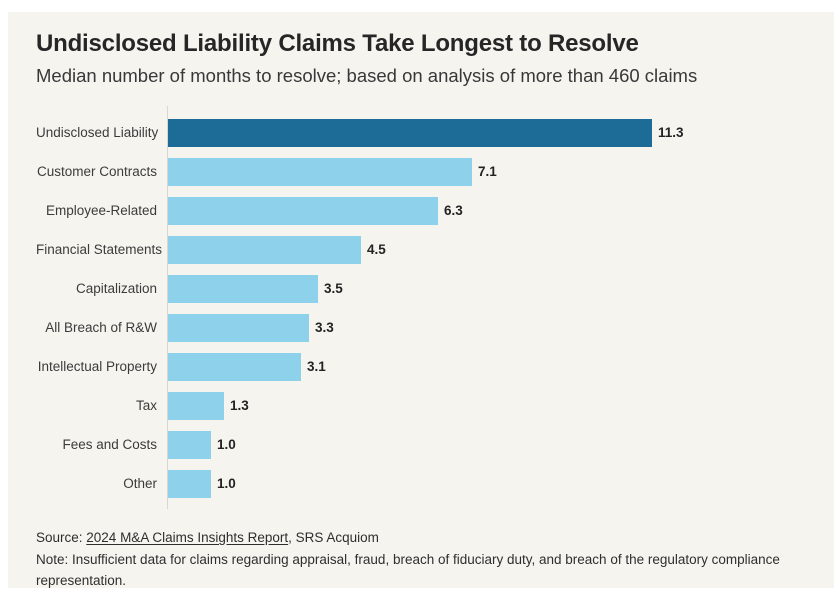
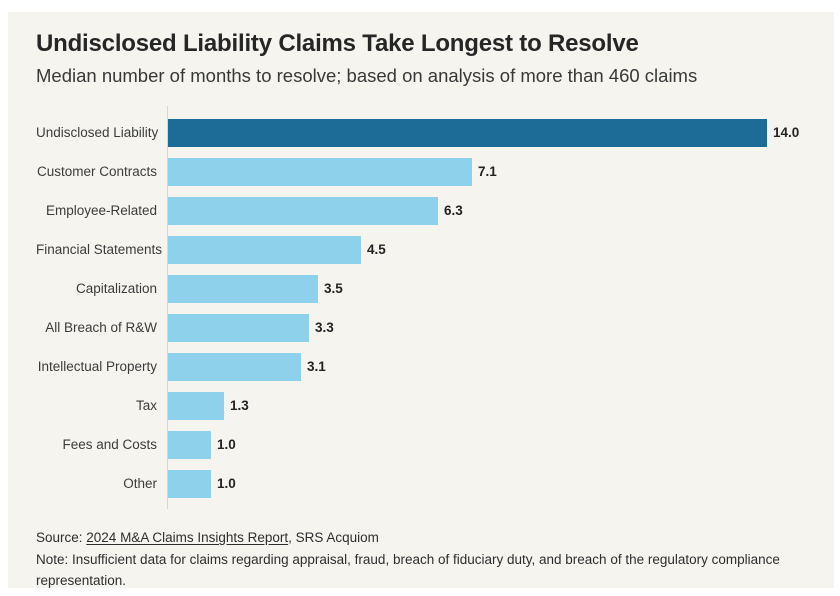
Undisclosed Liability: 11.3 -> 14.0
